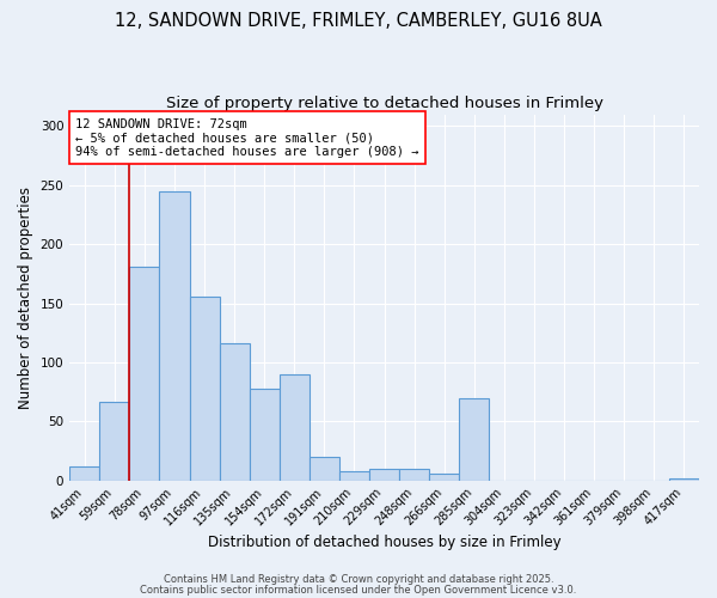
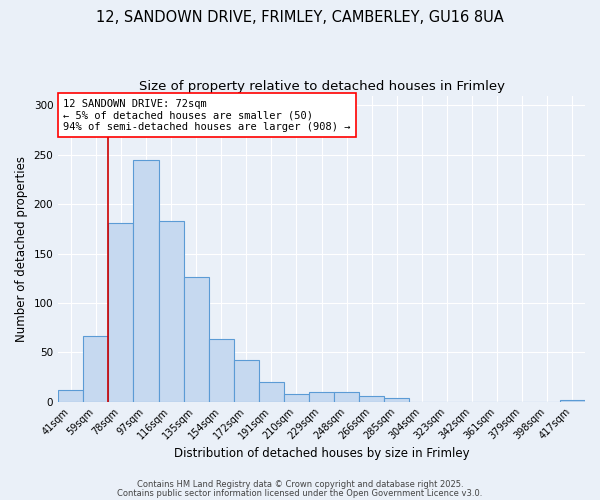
116sqm: 156 -> 183
135sqm: 116 -> 126
154sqm: 78 -> 63
172sqm: 90 -> 42
285sqm: 70 -> 4
